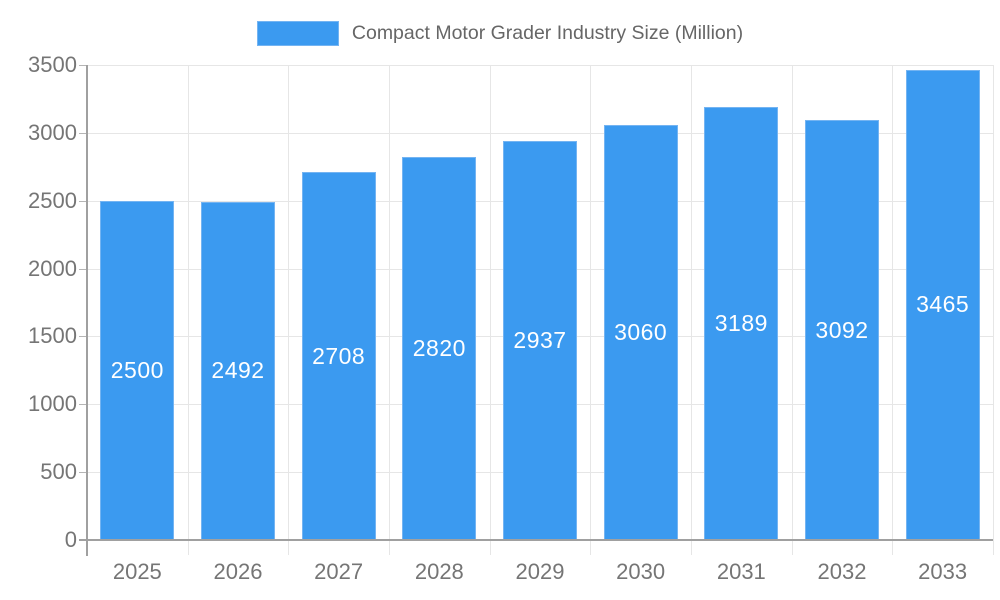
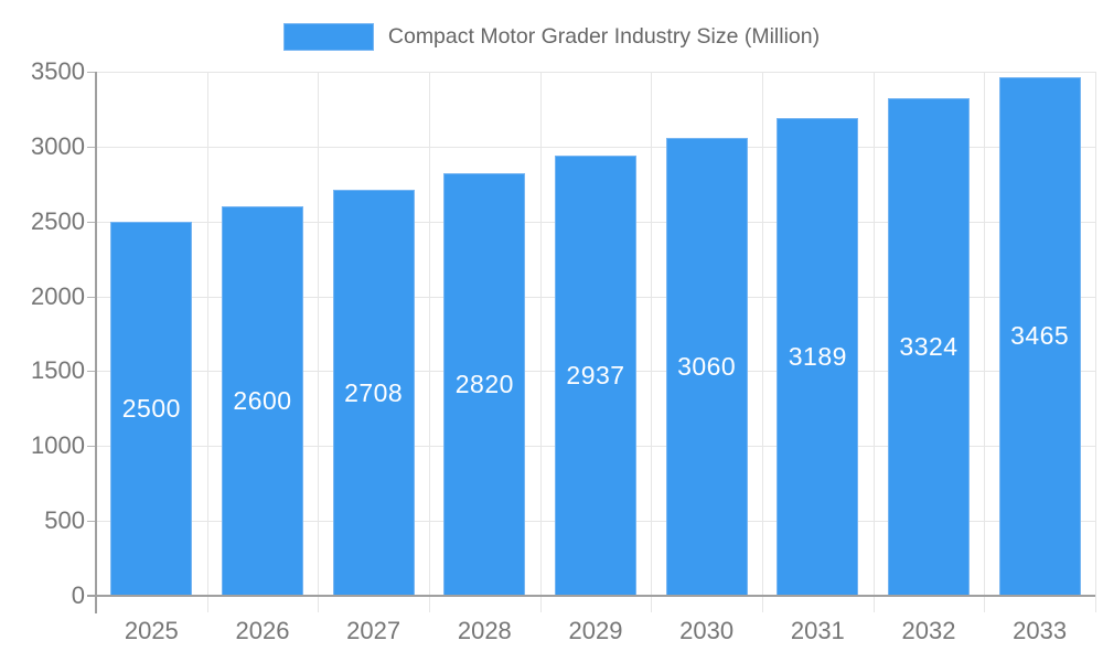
2026: 2492 -> 2600
2032: 3092 -> 3324
